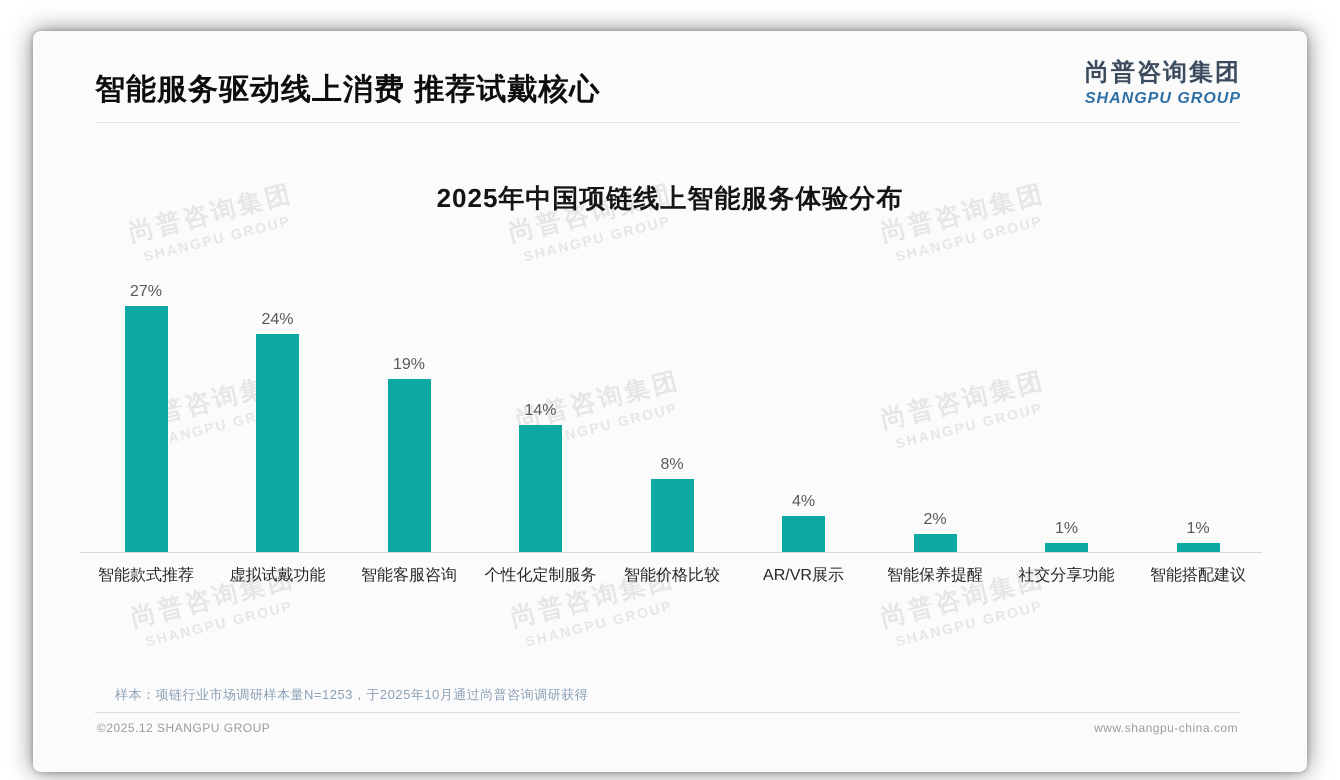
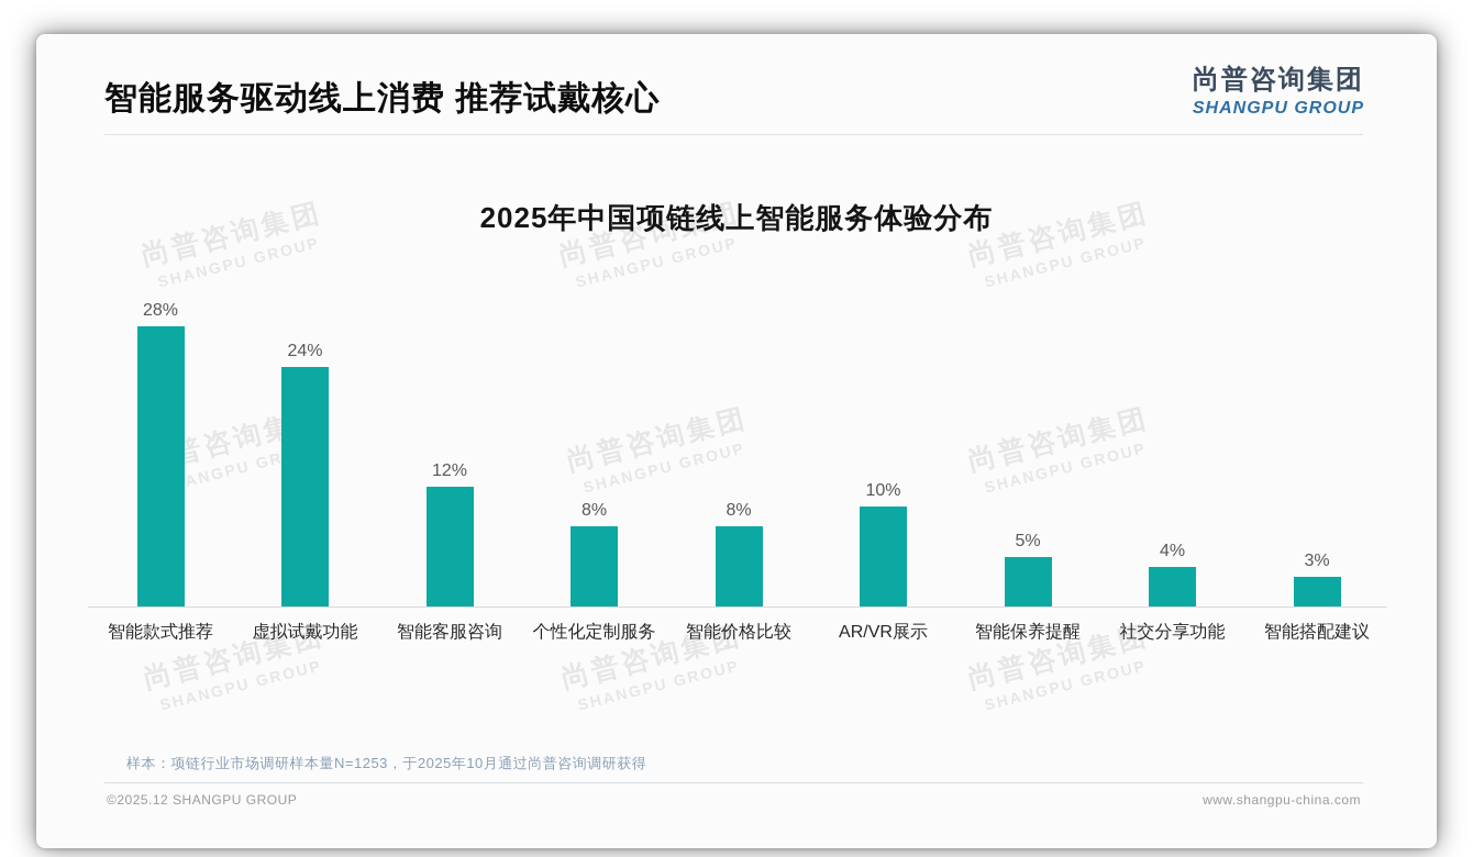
智能款式推荐: 27% -> 28%
智能客服咨询: 19% -> 12%
个性化定制服务: 14% -> 8%
AR/VR展示: 4% -> 10%
智能保养提醒: 2% -> 5%
社交分享功能: 1% -> 4%
智能搭配建议: 1% -> 3%
